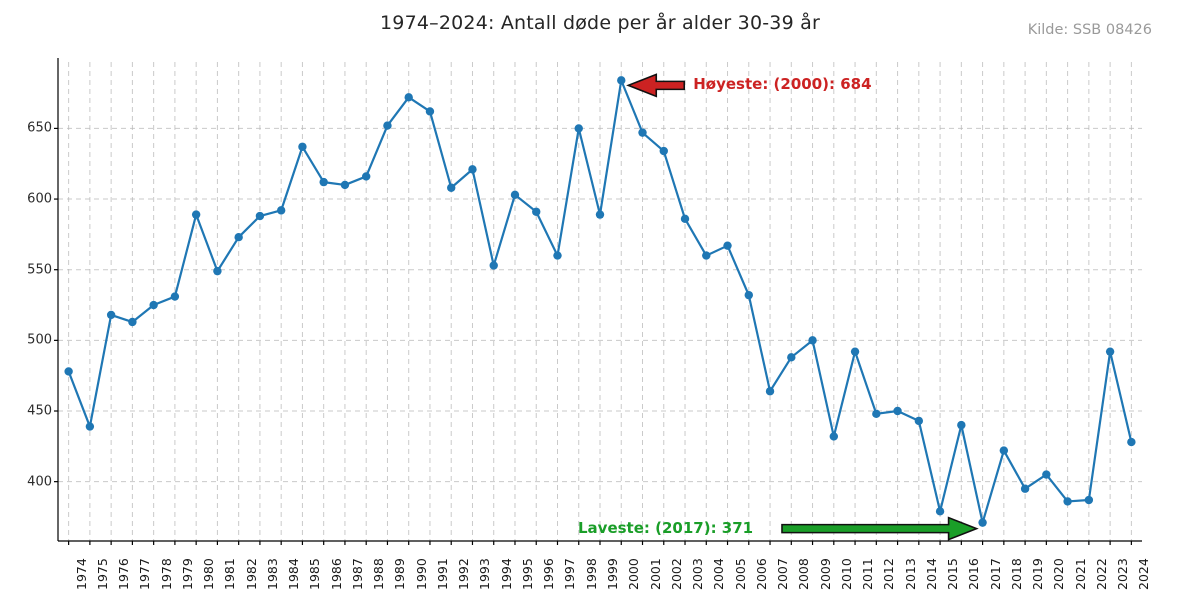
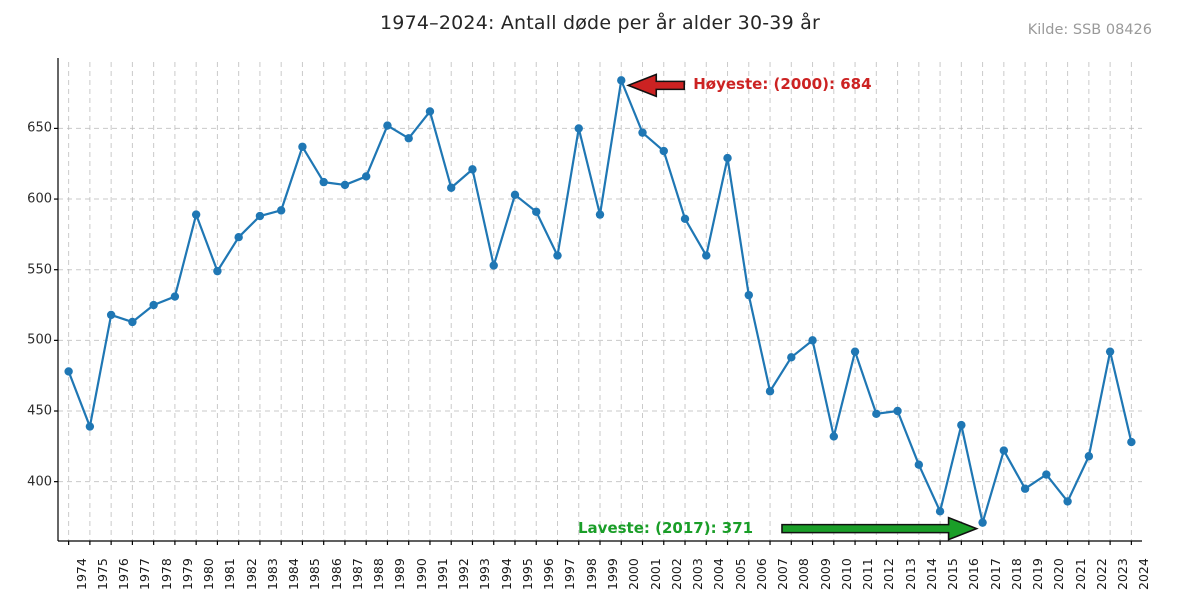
1990: 672 -> 643
2005: 567 -> 629
2014: 443 -> 412
2022: 387 -> 418
